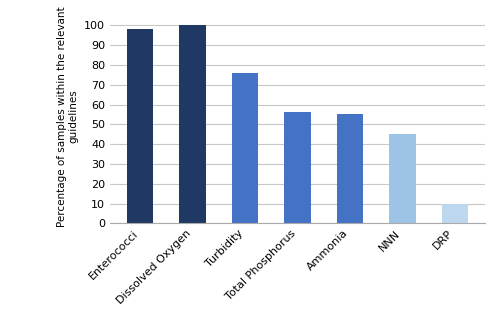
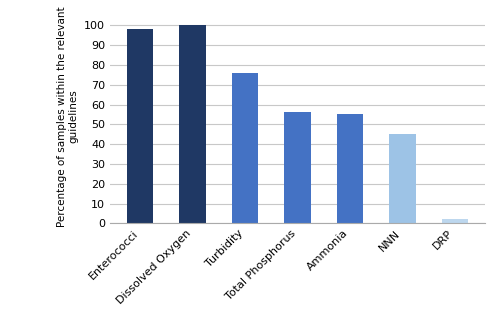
DRP: 10 -> 2
